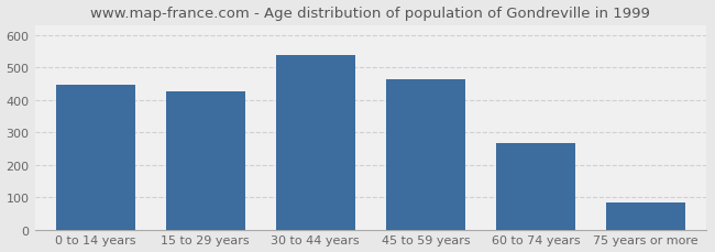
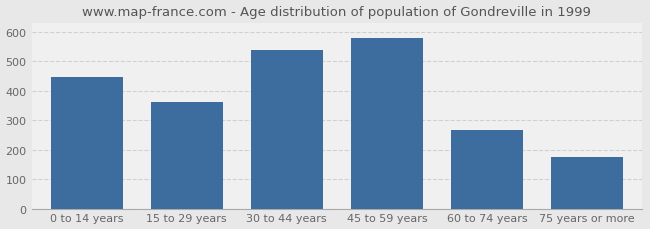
15 to 29 years: 425 -> 360
45 to 59 years: 463 -> 580
75 years or more: 84 -> 175
